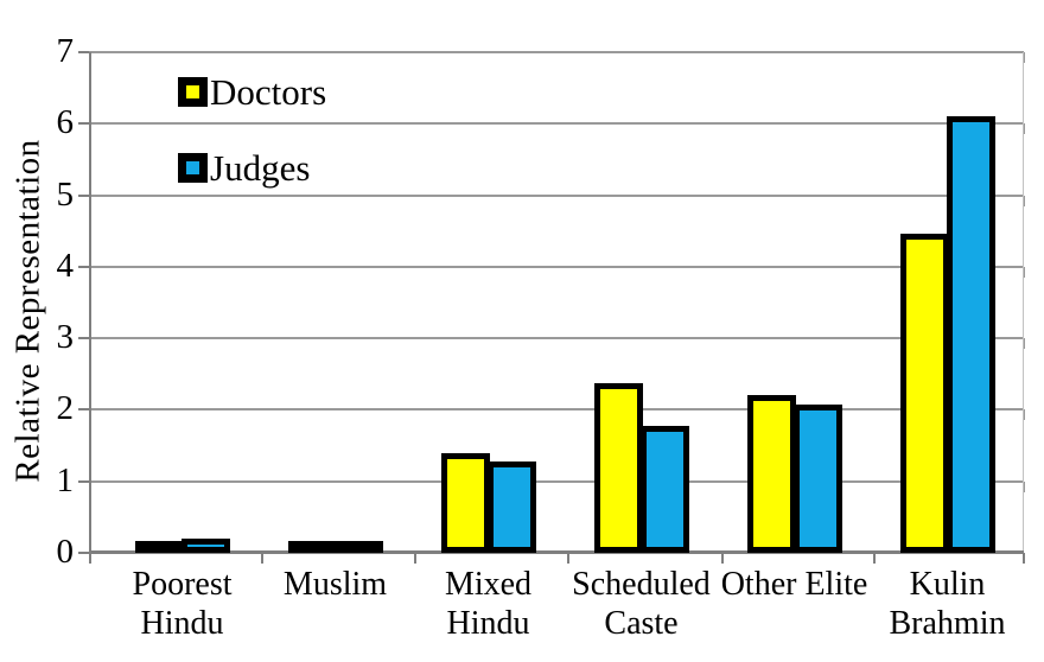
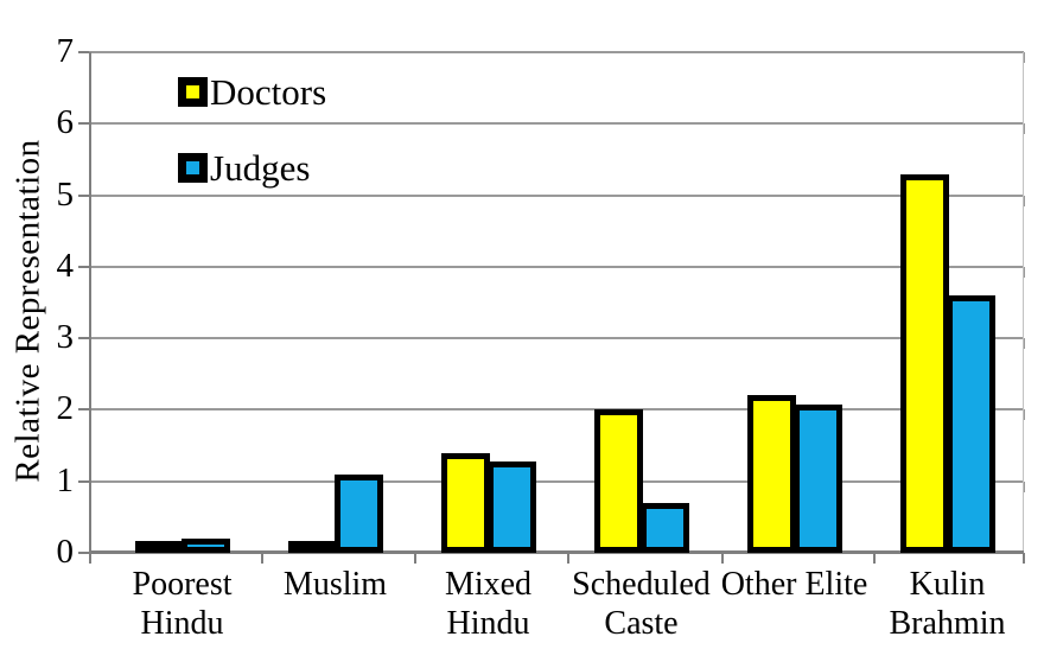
Judges/Muslim: 0.1 -> 1.1
Doctors/Scheduled Caste: 2.4 -> 2.0
Judges/Scheduled Caste: 1.8 -> 0.7
Doctors/Kulin Brahmin: 4.5 -> 5.3
Judges/Kulin Brahmin: 6.1 -> 3.6
